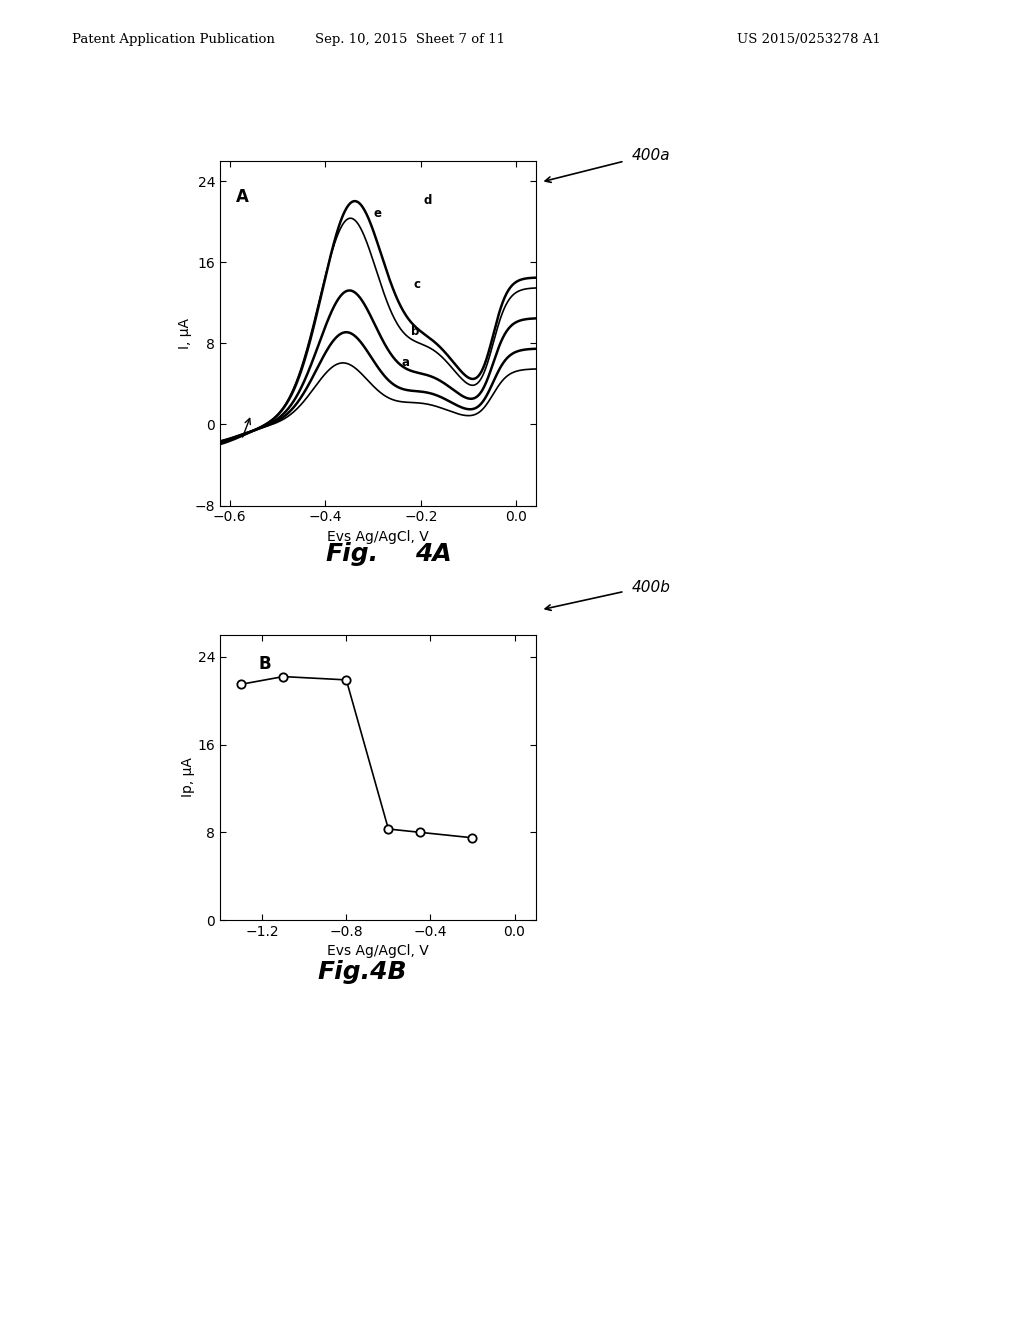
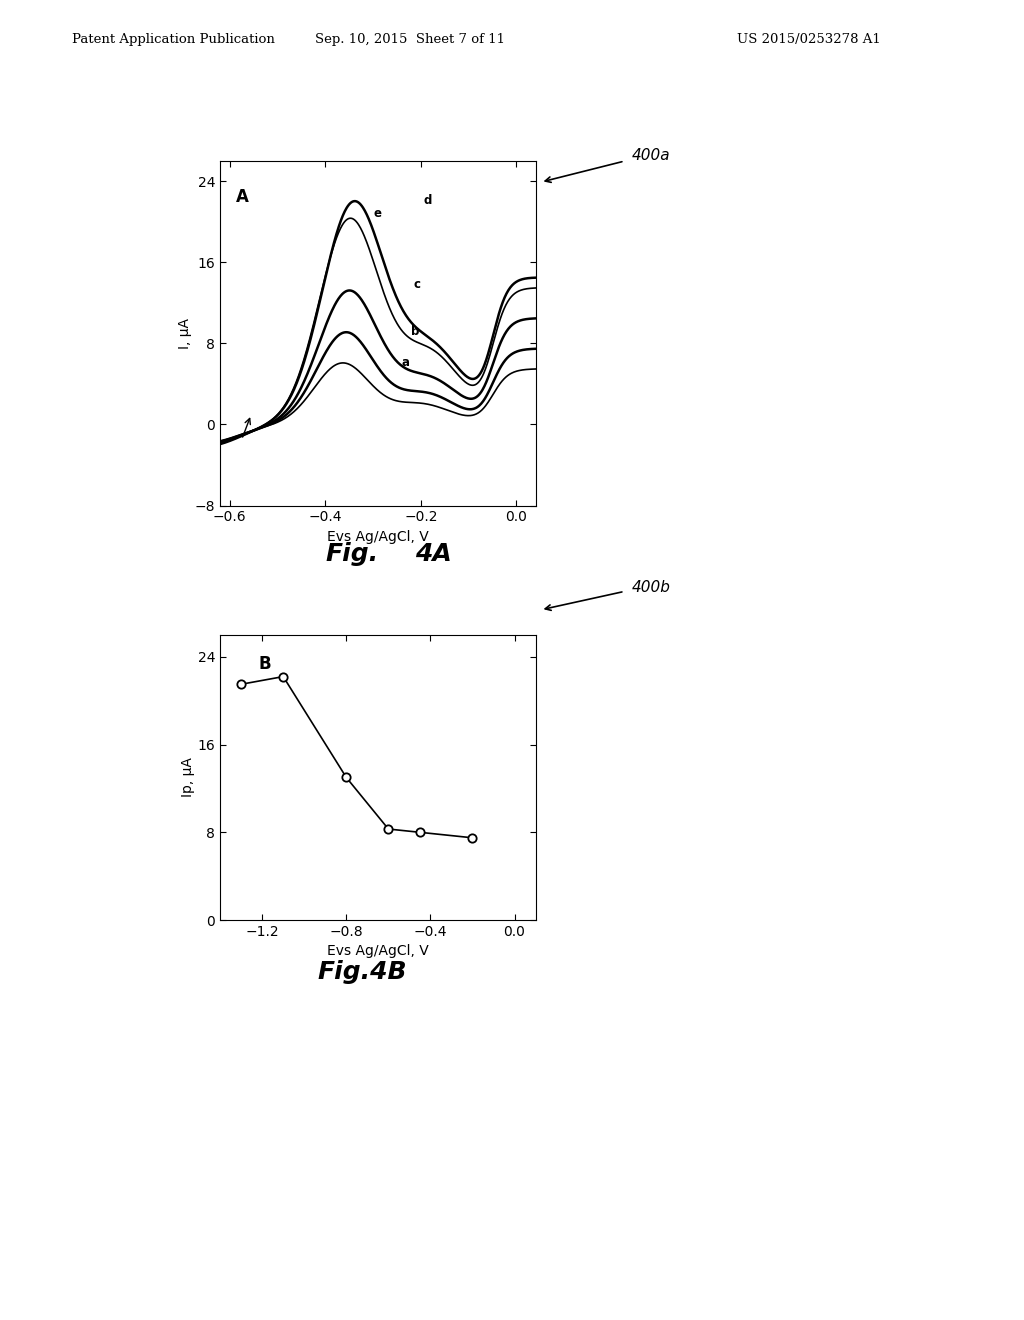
−0.8: 21.9 -> 13.0
